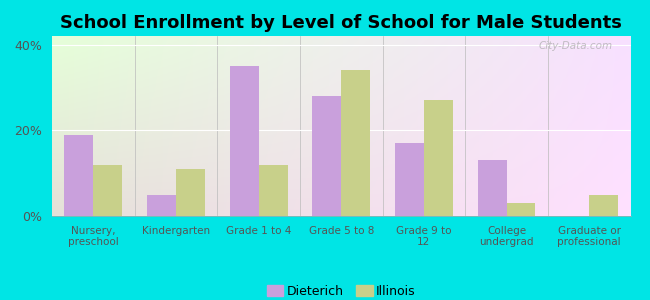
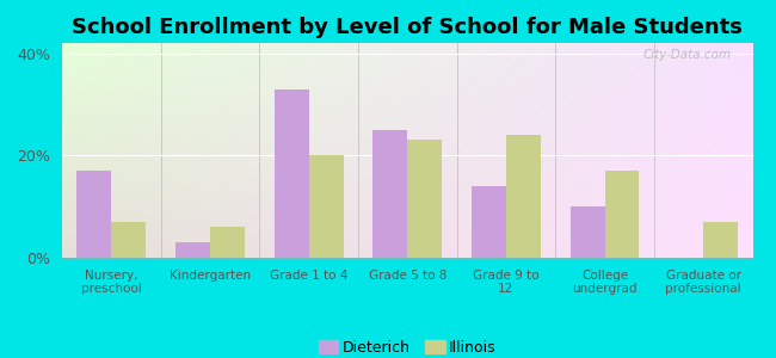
Dieterich/Nursery, preschool: 19% -> 17%
Illinois/Nursery, preschool: 12% -> 7%
Dieterich/Kindergarten: 5% -> 3%
Illinois/Kindergarten: 11% -> 6%
Dieterich/Grade 1 to 4: 35% -> 33%
Illinois/Grade 1 to 4: 12% -> 20%
Dieterich/Grade 5 to 8: 28% -> 25%
Illinois/Grade 5 to 8: 34% -> 23%
Dieterich/Grade 9 to 12: 17% -> 14%
Illinois/Grade 9 to 12: 27% -> 24%
Dieterich/College undergrad: 13% -> 10%
Illinois/College undergrad: 3% -> 17%
Illinois/Graduate or professional: 5% -> 7%
